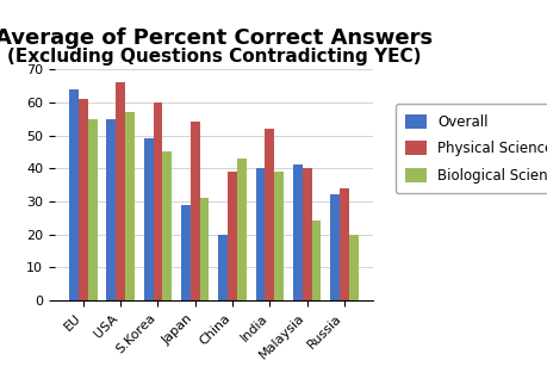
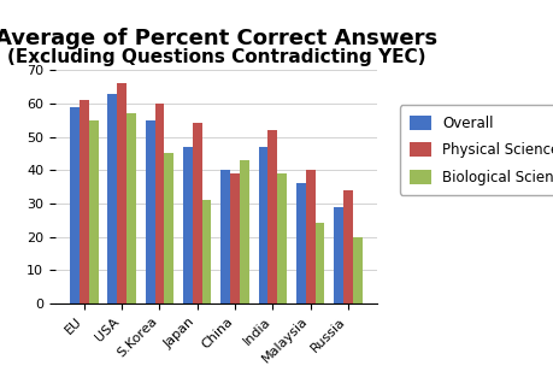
Overall/EU: 64 -> 59
Overall/USA: 55 -> 63
Overall/S.Korea: 49 -> 55
Overall/Japan: 29 -> 47
Overall/China: 20 -> 40
Overall/India: 40 -> 47
Overall/Malaysia: 41 -> 36
Overall/Russia: 32 -> 29
